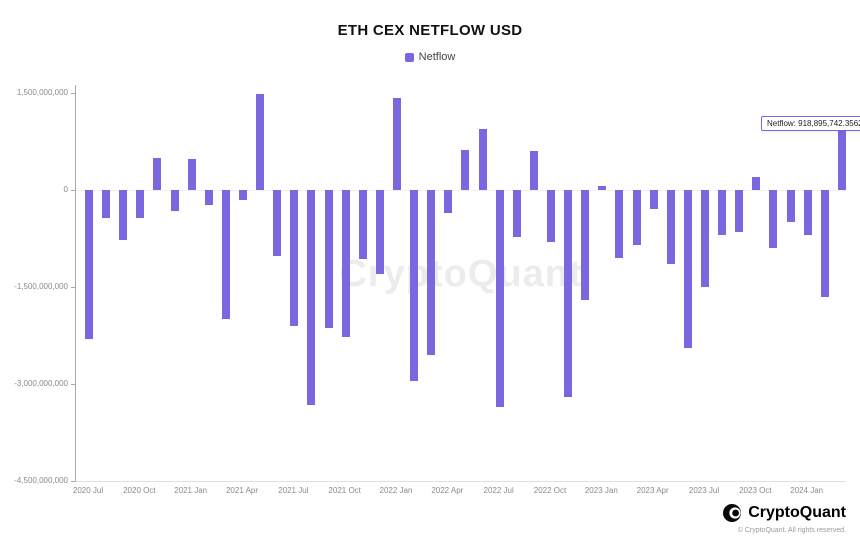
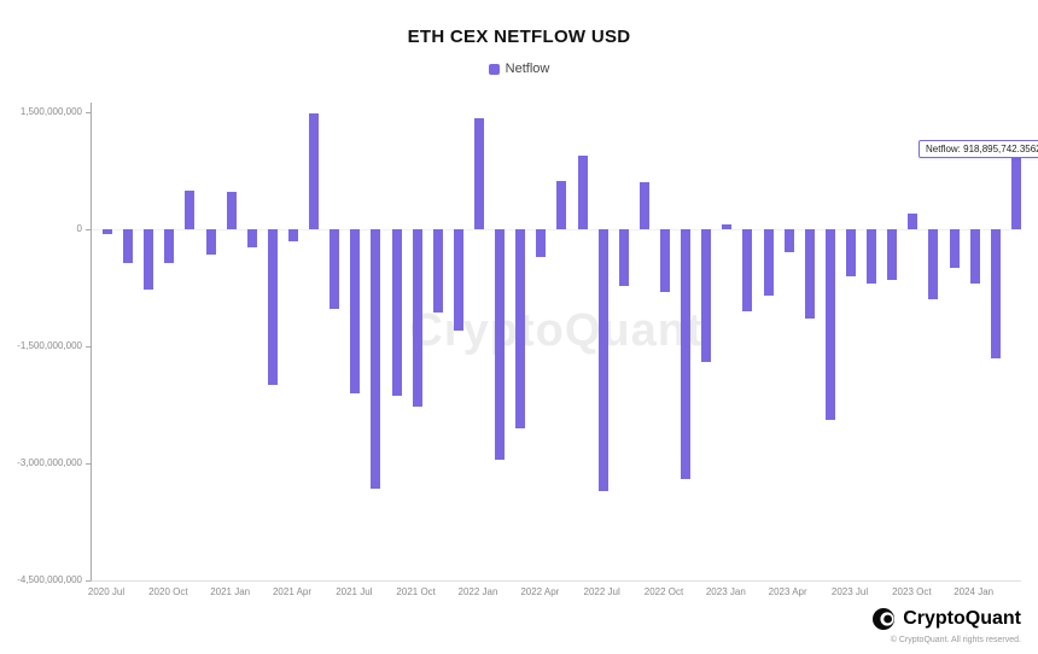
2020 Jul: -2300000000 -> -100000000
2023 Jul: -1500000000 -> -600000000
